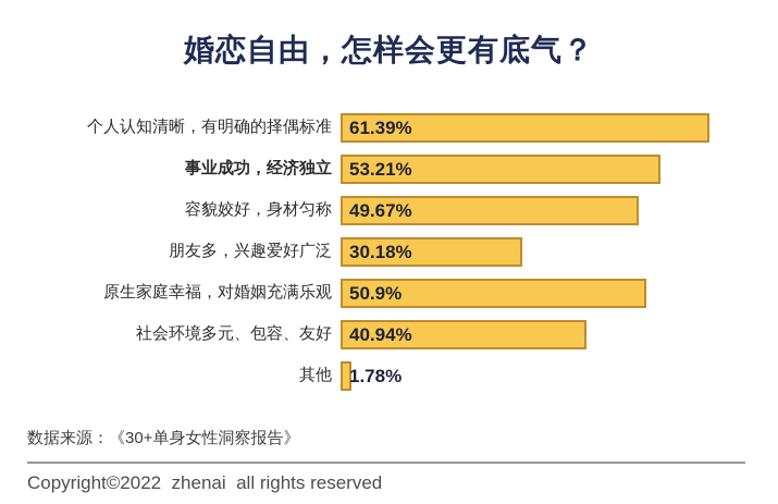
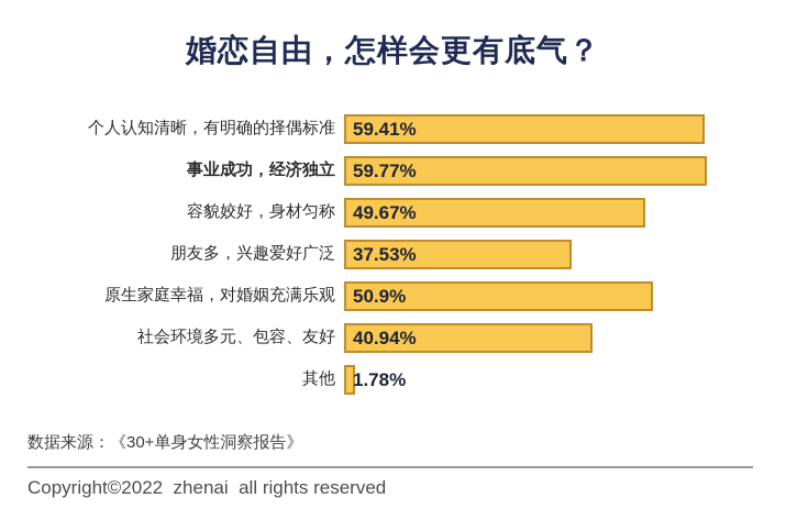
个人认知清晰，有明确的择偶标准: 61.39% -> 59.41%
事业成功，经济独立: 53.21% -> 59.77%
朋友多，兴趣爱好广泛: 30.18% -> 37.53%
